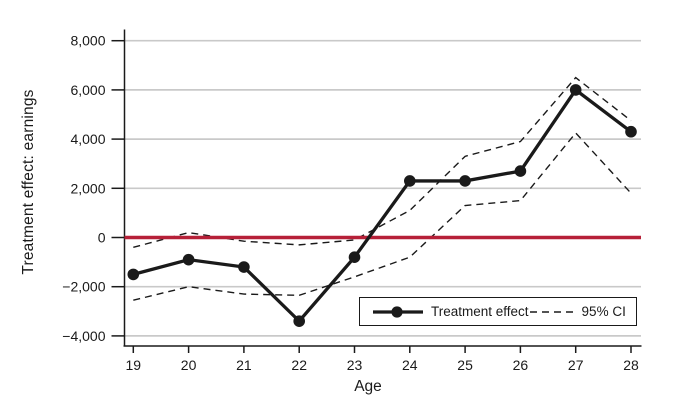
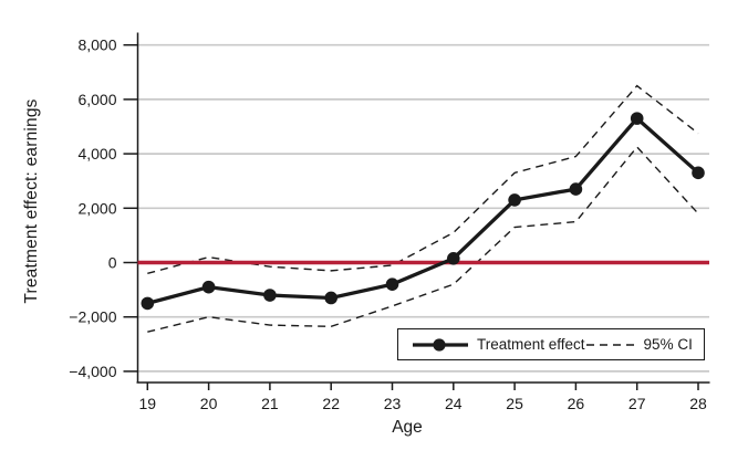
Treatment effect/22: -3400 -> -1300
Treatment effect/24: 2300 -> 200
Treatment effect/27: 6000 -> 5300
Treatment effect/28: 4300 -> 3300
